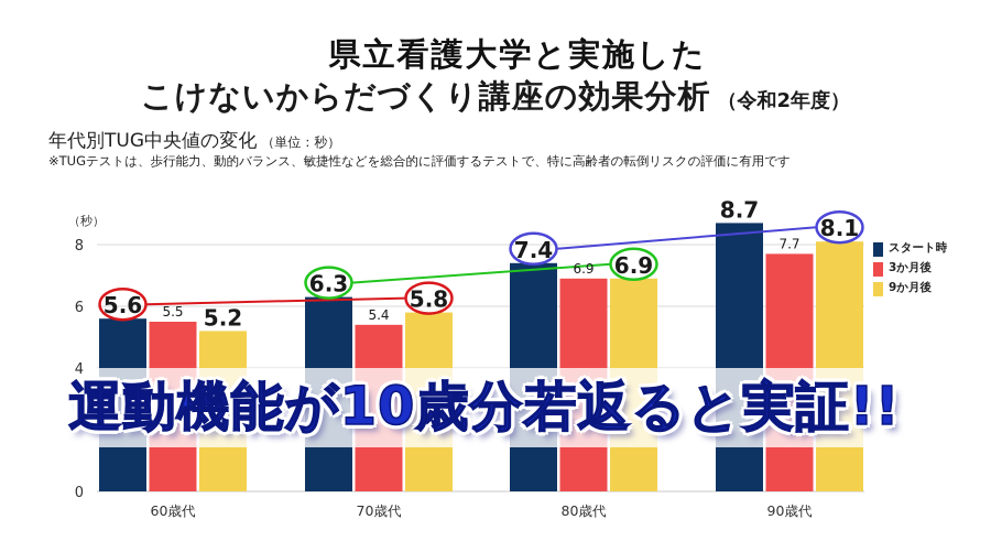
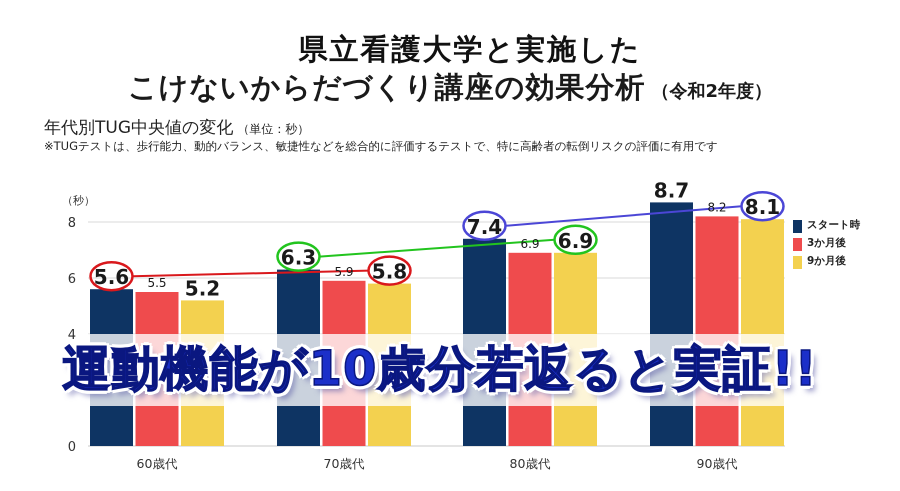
3か月後/70歳代: 5.4 -> 5.9
3か月後/90歳代: 7.7 -> 8.2
